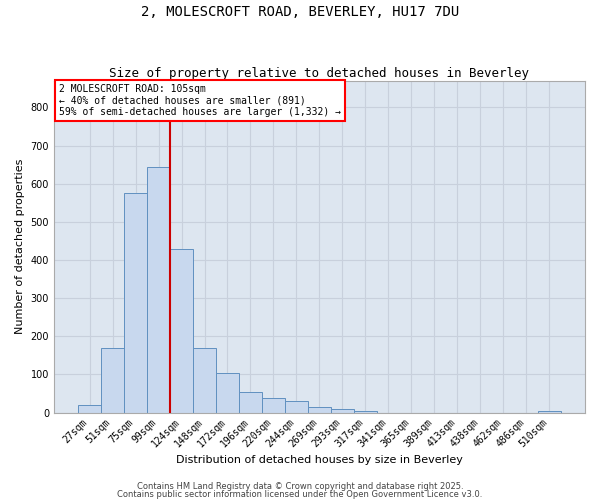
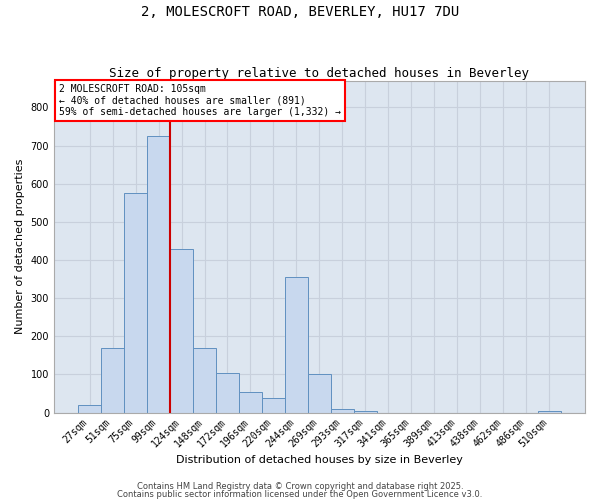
99sqm: 645 -> 725
244sqm: 30 -> 355
269sqm: 15 -> 100
